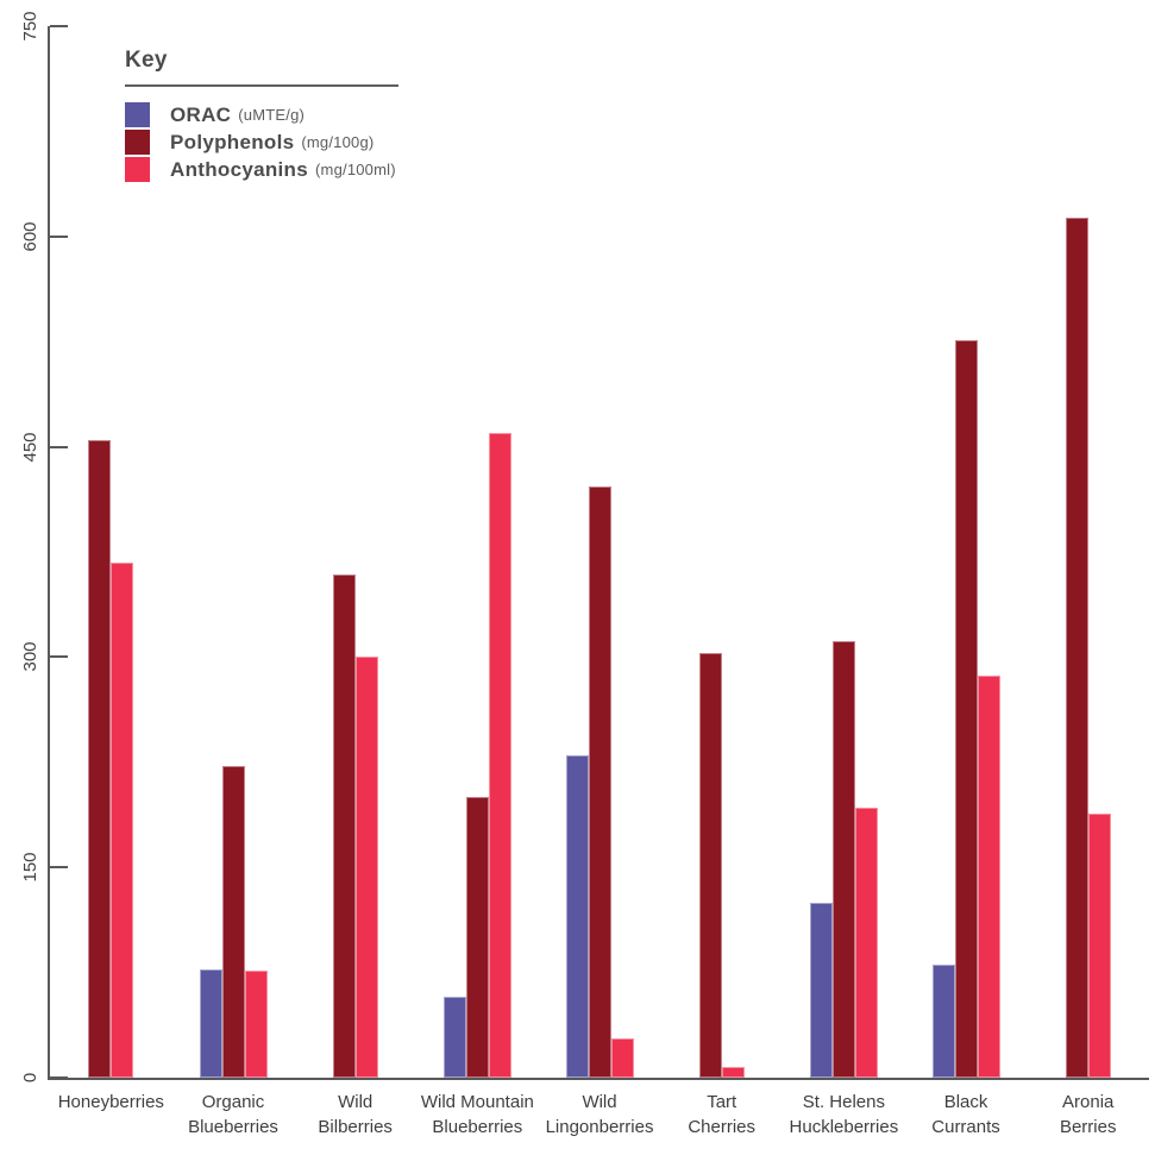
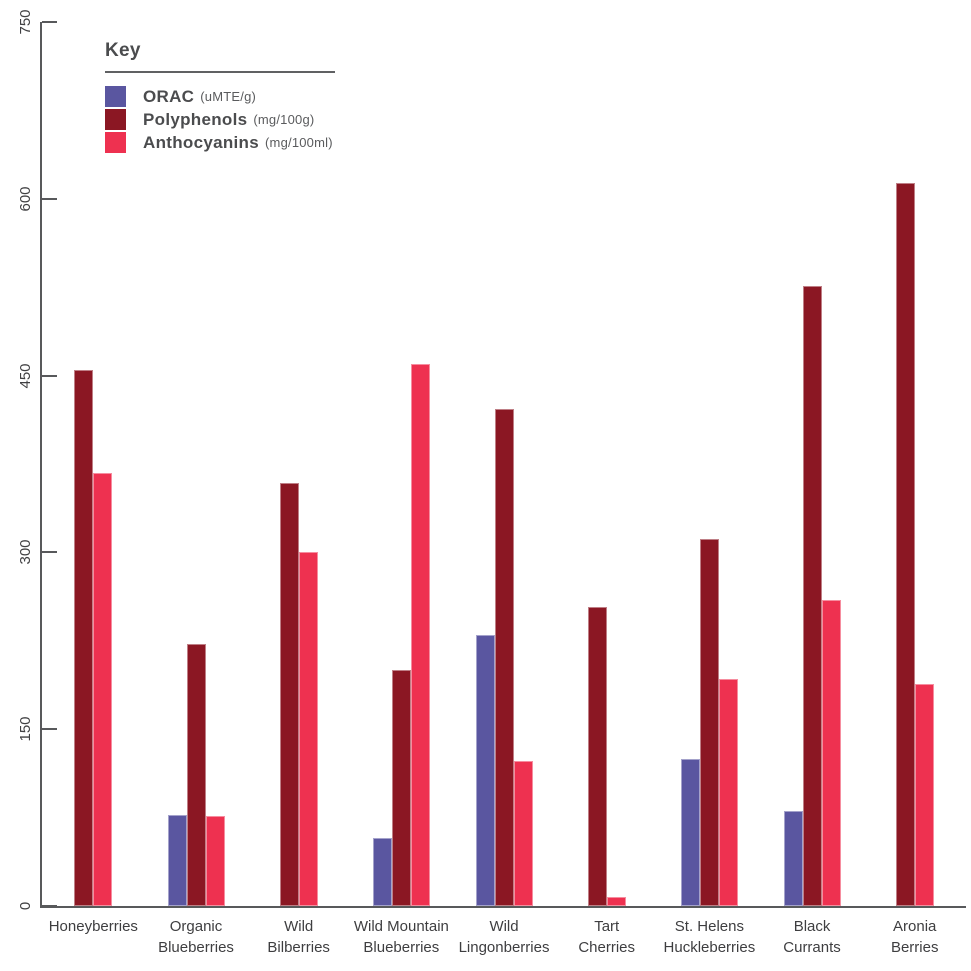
Anthocyanins/Wild Lingonberries: 28 -> 123
Polyphenols/Tart Cherries: 303 -> 254
Anthocyanins/Black Currants: 287 -> 260
